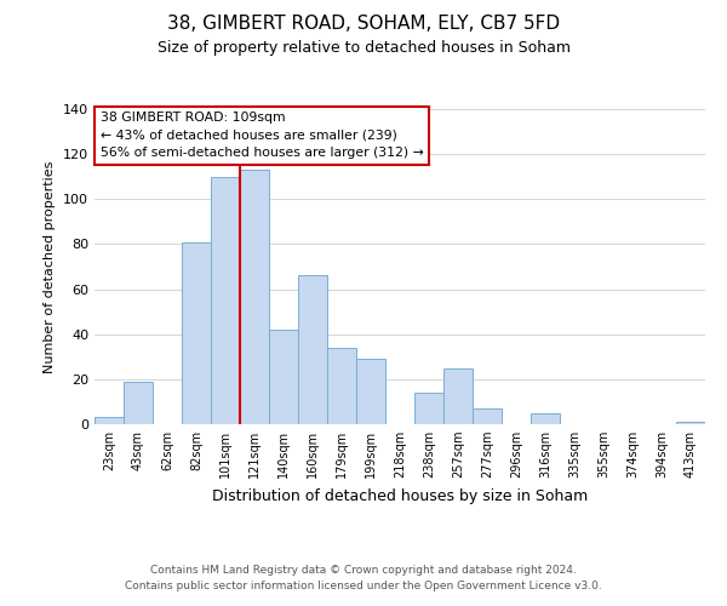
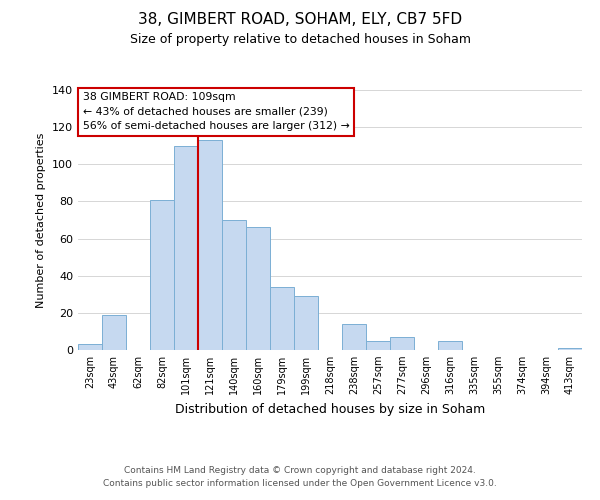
140sqm: 42 -> 70
257sqm: 25 -> 5
